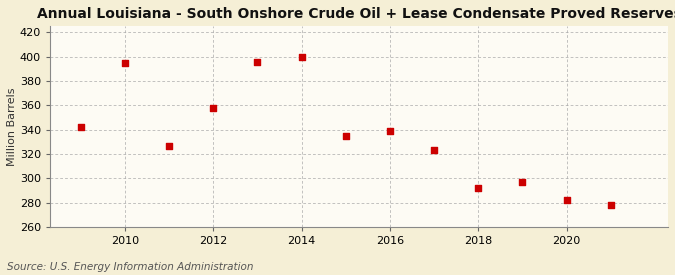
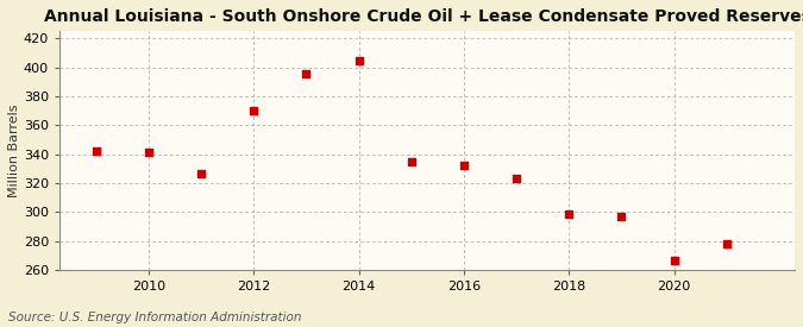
2010: 395 -> 341
2012: 358 -> 370
2014: 400 -> 405
2016: 339 -> 332
2018: 292 -> 299
2020: 282 -> 267
